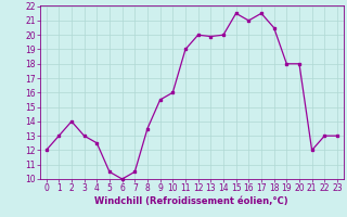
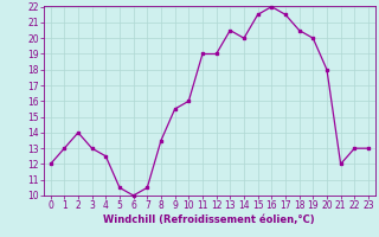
12: 20.0 -> 19.0
13: 19.9 -> 20.5
16: 21.0 -> 22.0
19: 18.0 -> 20.0
